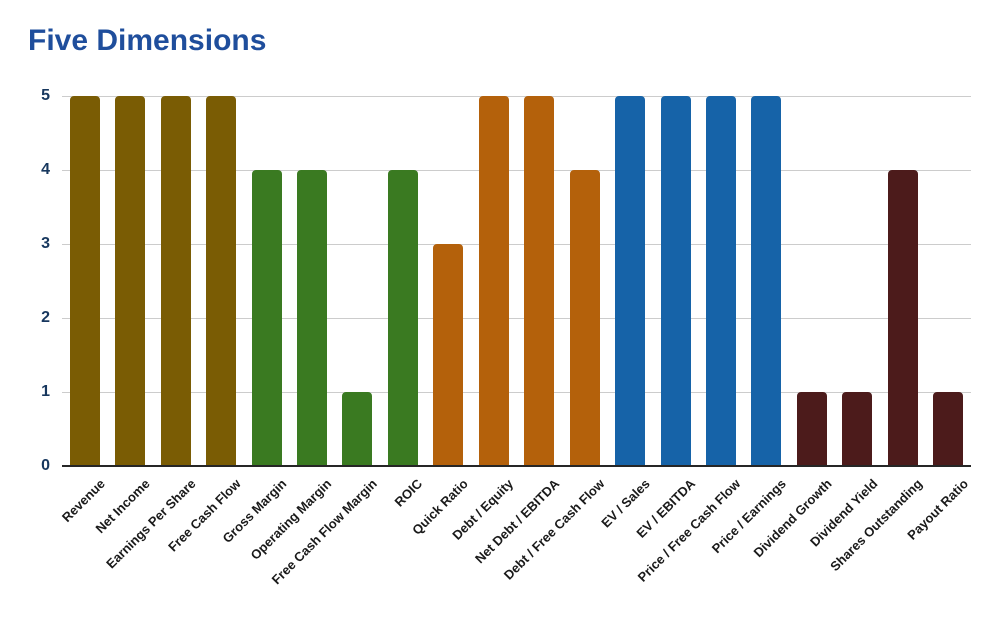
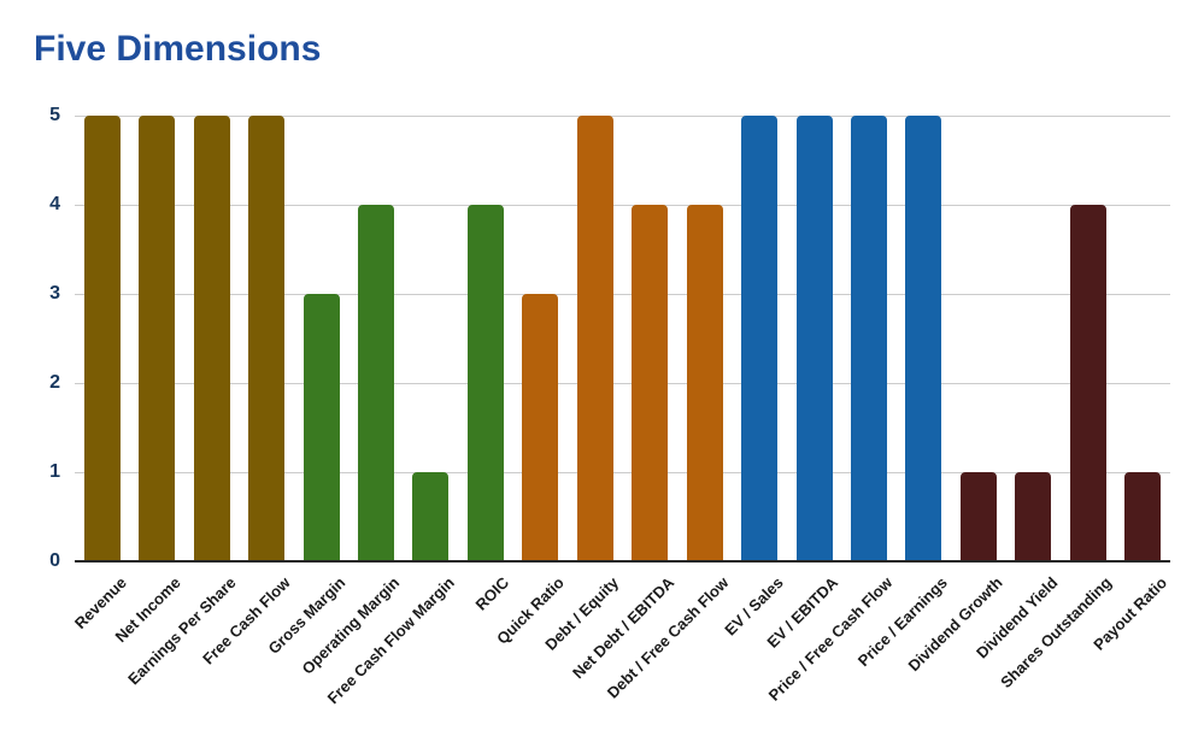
Gross Margin: 4 -> 3
Net Debt / EBITDA: 5 -> 4
